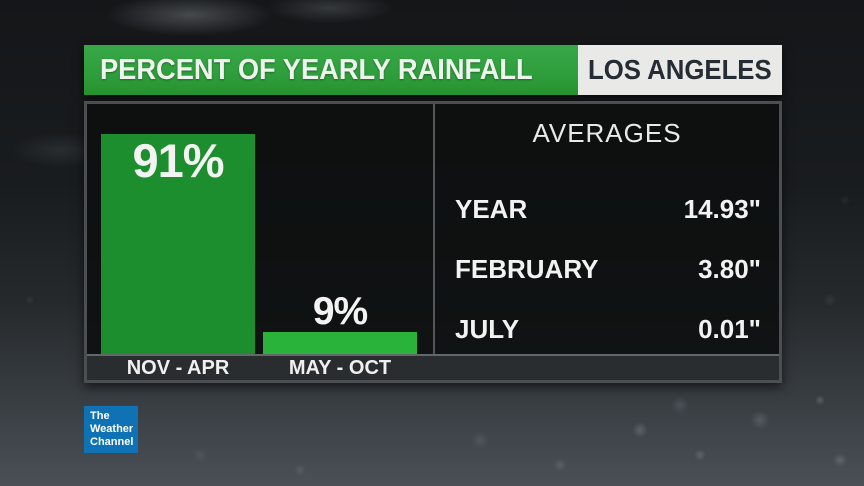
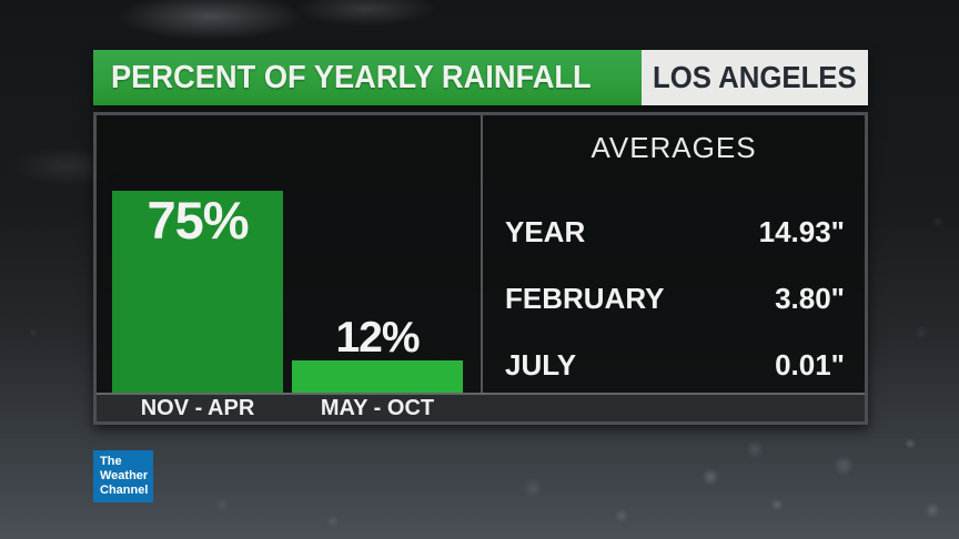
NOV - APR: 91% -> 75%
MAY - OCT: 9% -> 12%
